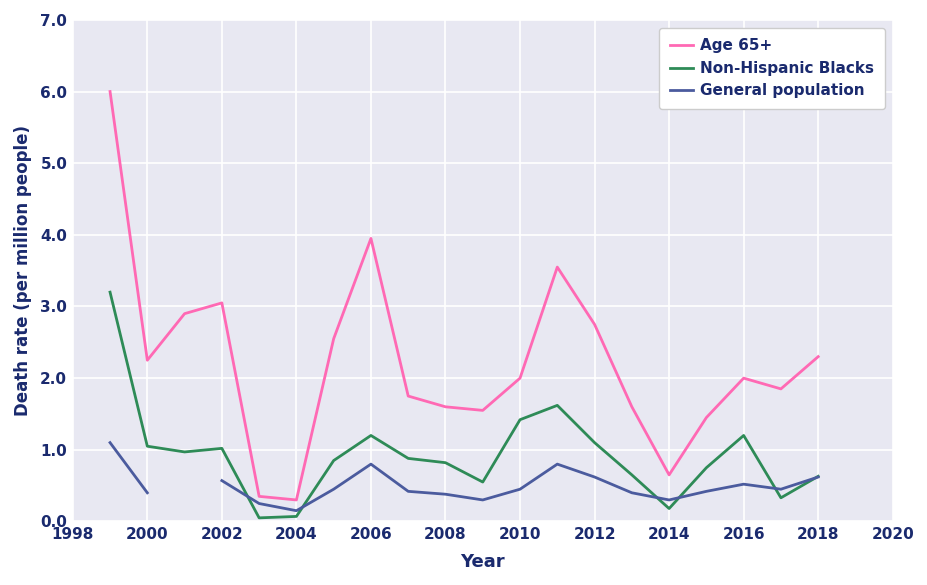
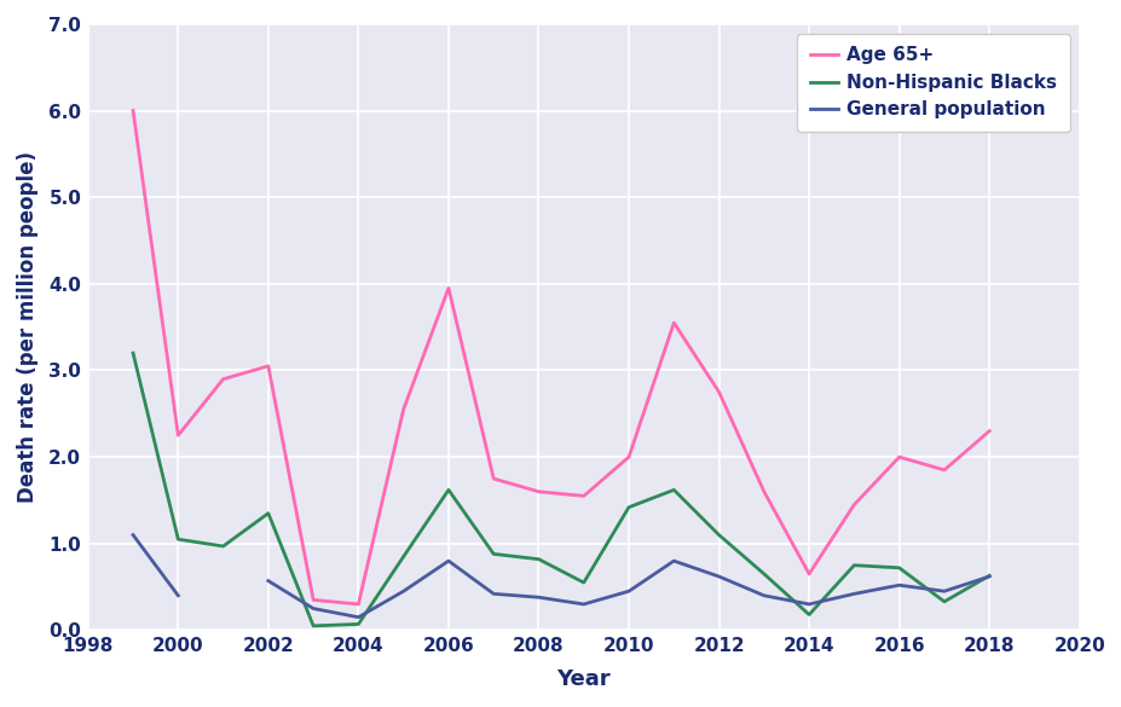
Non-Hispanic Blacks/2002: 1.02 -> 1.35
Non-Hispanic Blacks/2006: 1.20 -> 1.62
Non-Hispanic Blacks/2016: 1.20 -> 0.72
